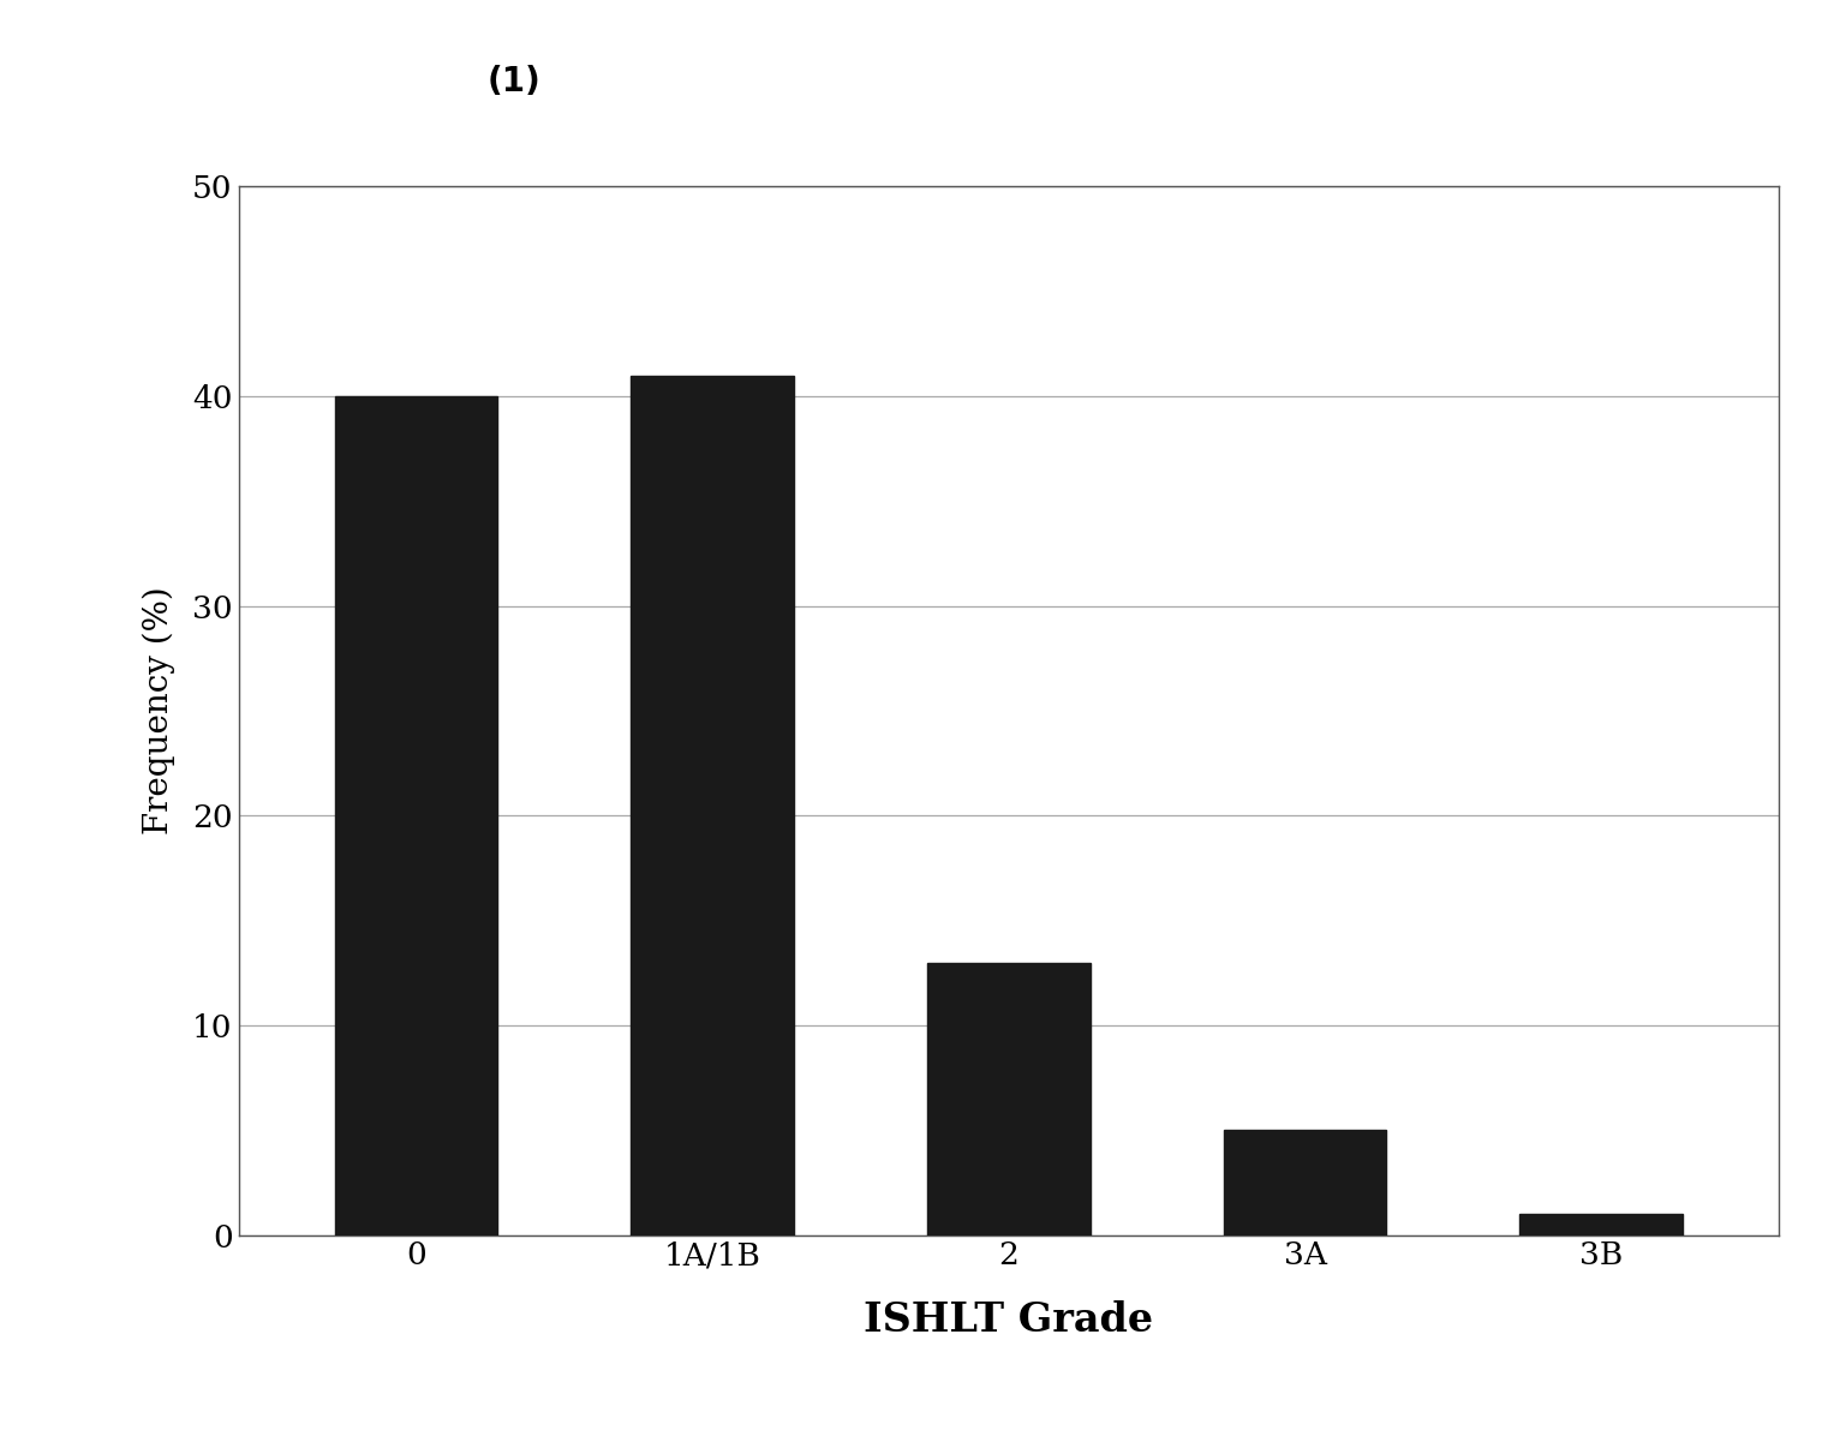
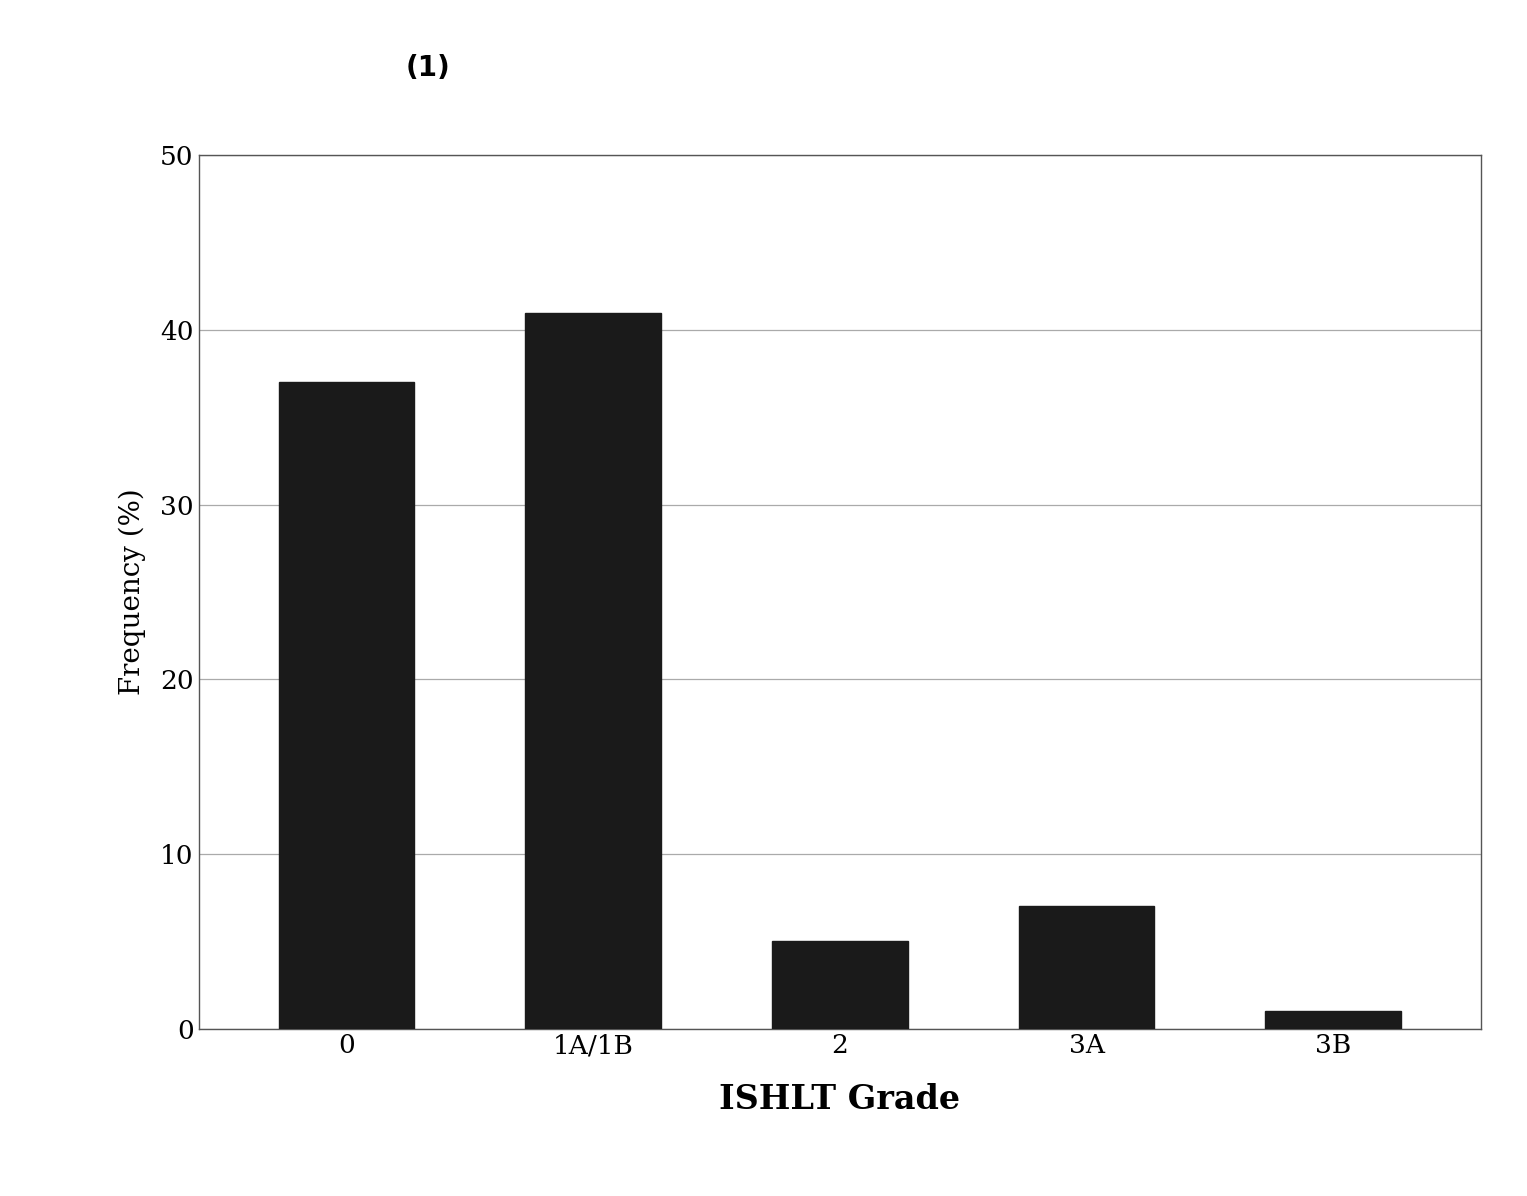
0: 40 -> 37
2: 13 -> 5
3A: 5 -> 7
